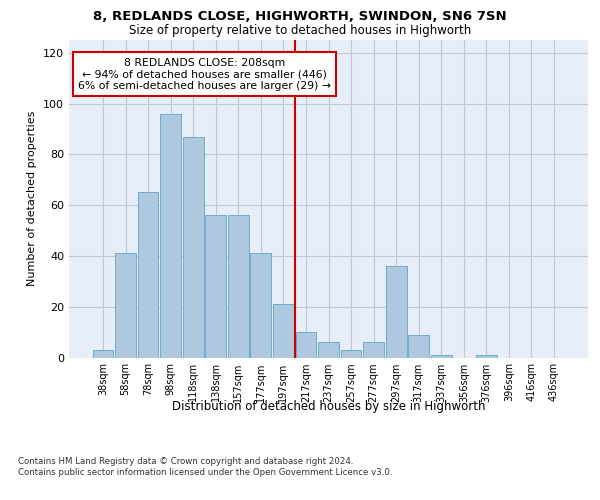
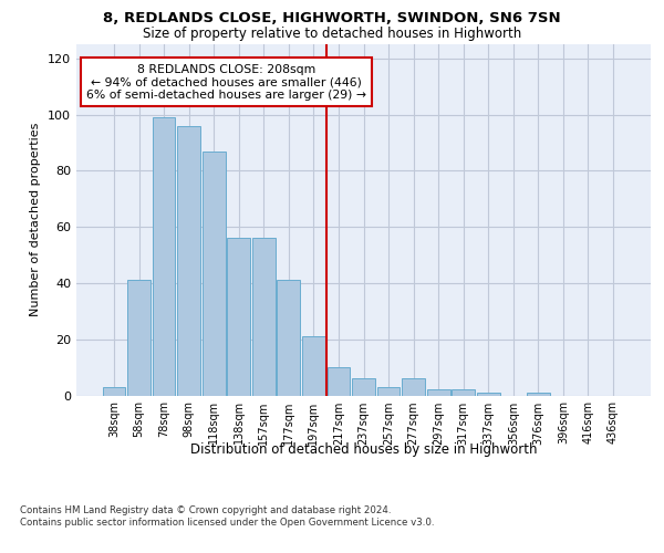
78sqm: 65 -> 99
297sqm: 36 -> 2
317sqm: 9 -> 2
